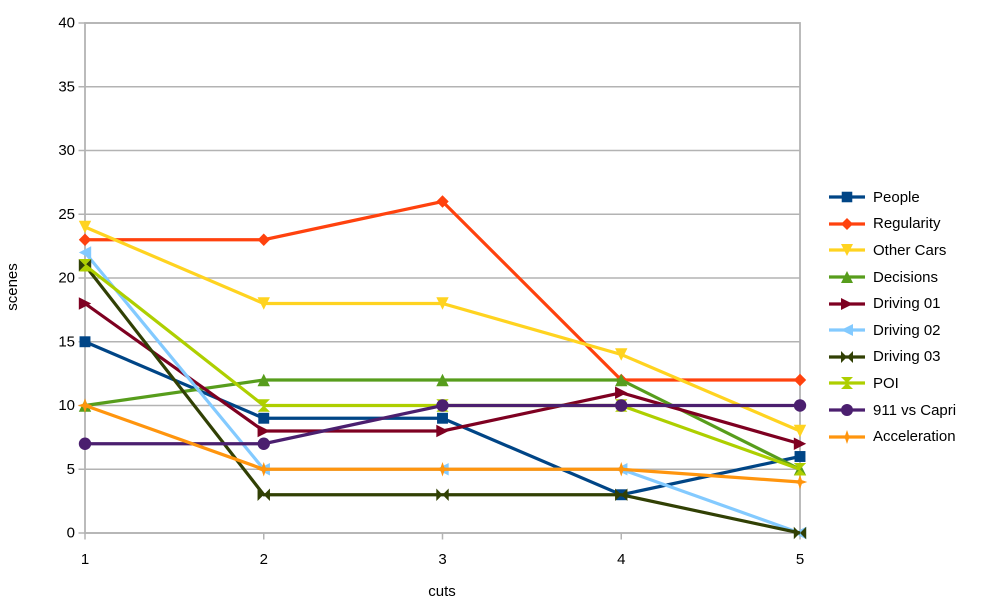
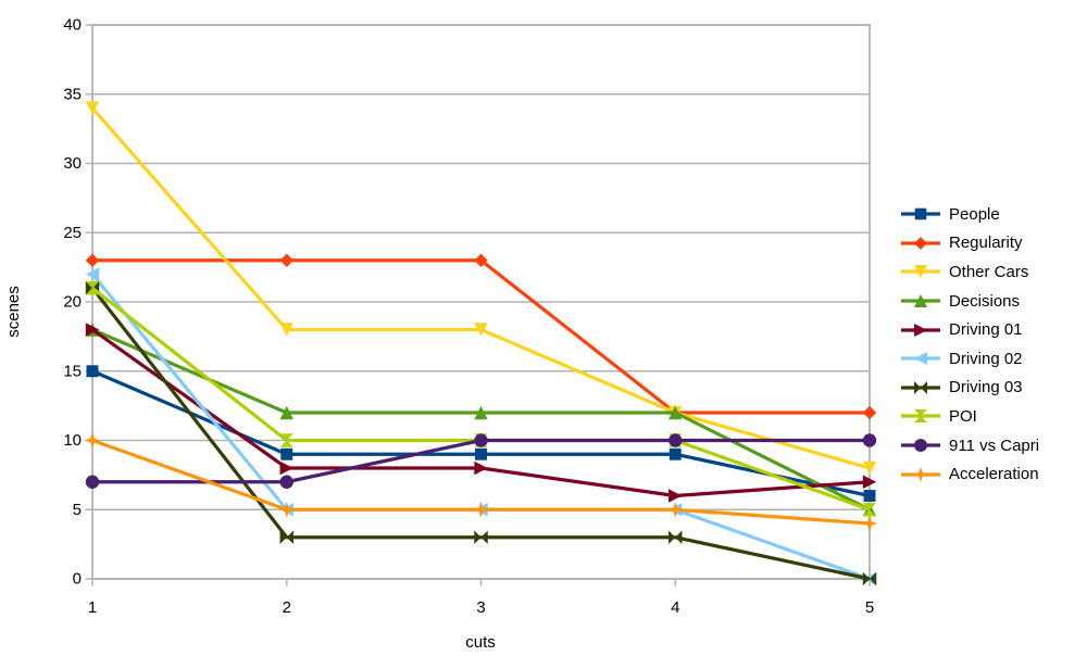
Other Cars/1: 24 -> 34
Decisions/1: 10 -> 18
Regularity/3: 26 -> 23
People/4: 3 -> 9
Other Cars/4: 14 -> 12
Driving 01/4: 11 -> 6
